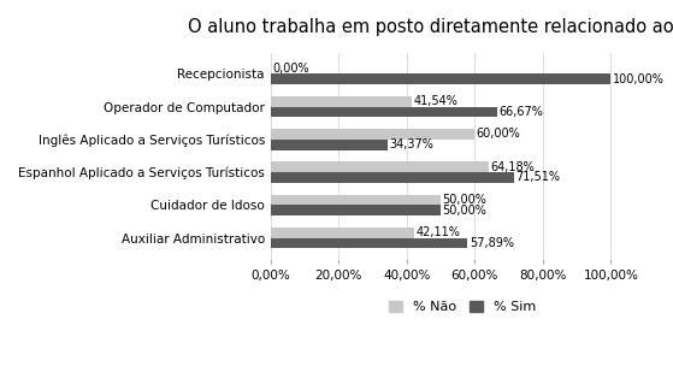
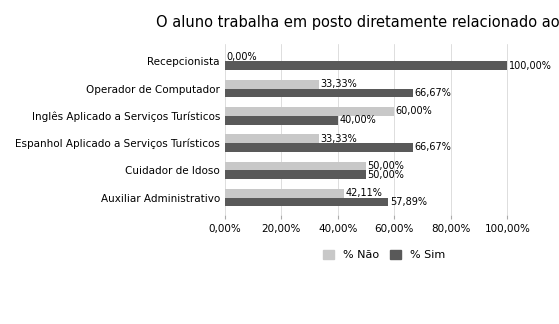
% Não/Operador de Computador: 41,54% -> 33,33%
% Sim/Inglês Aplicado a Serviços Turísticos: 34,37% -> 40,00%
% Não/Espanhol Aplicado a Serviços Turísticos: 64,18% -> 33,33%
% Sim/Espanhol Aplicado a Serviços Turísticos: 71,51% -> 66,67%
